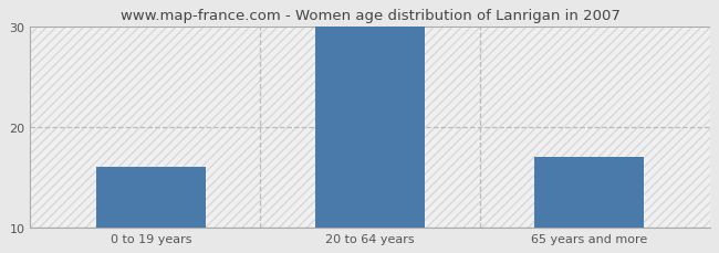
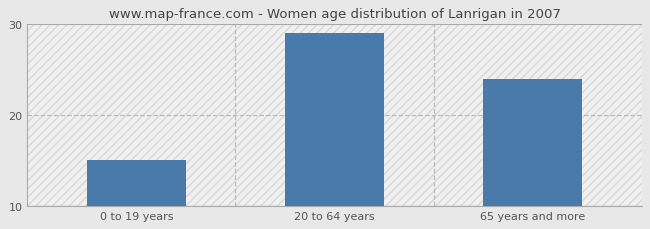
0 to 19 years: 16 -> 15
20 to 64 years: 30 -> 29
65 years and more: 17 -> 24
